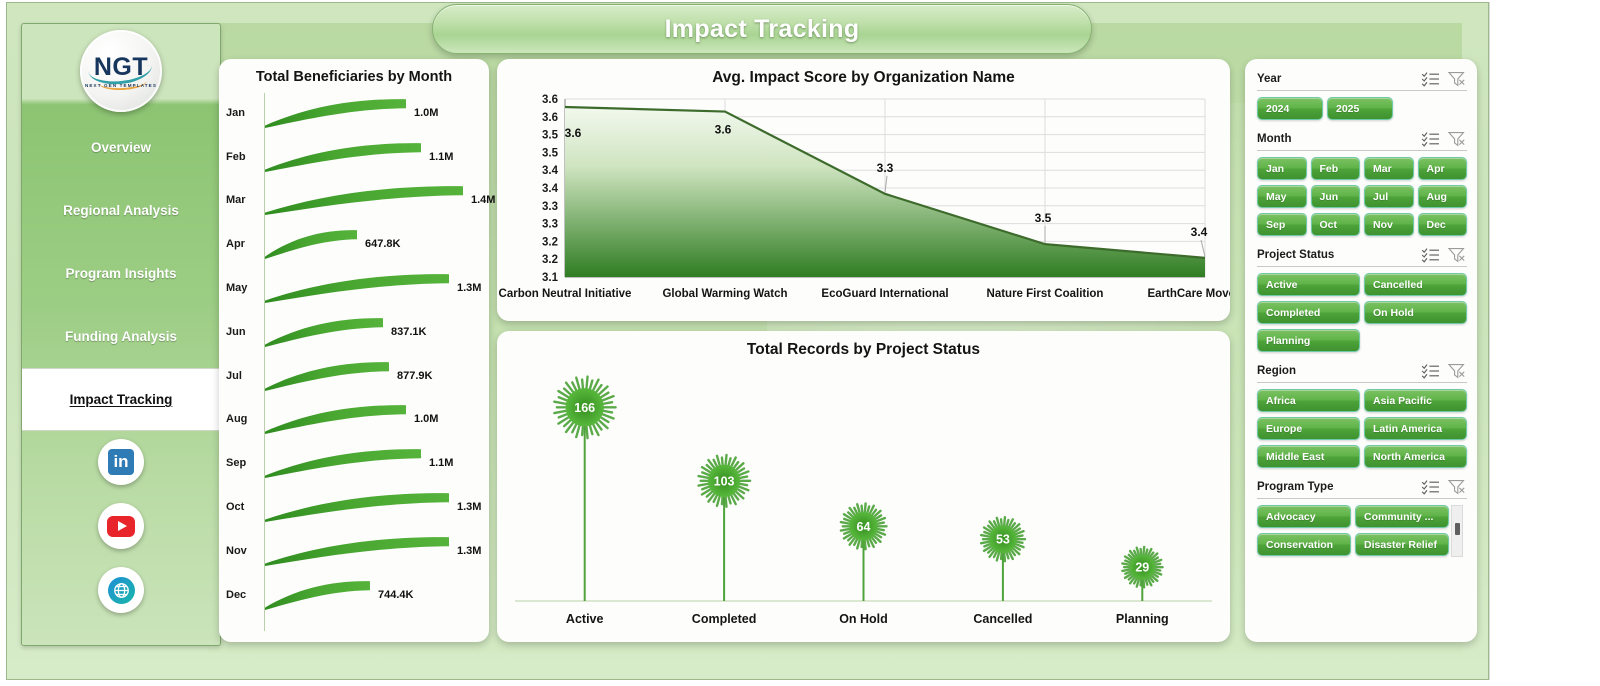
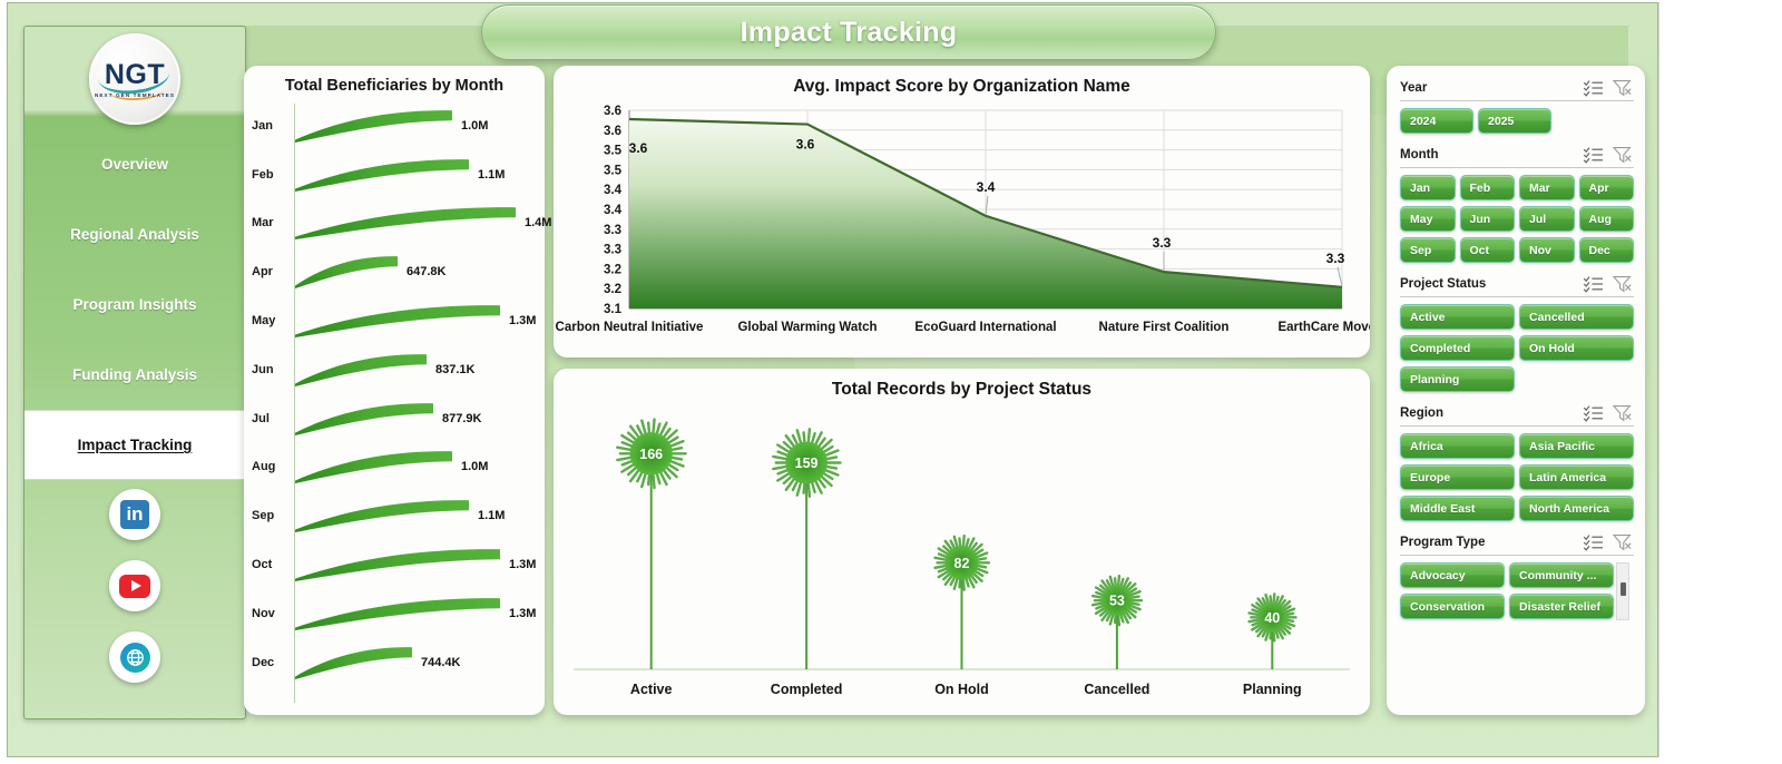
Avg. Impact Score by Organization Name/EcoGuard International: 3.3 -> 3.4
Avg. Impact Score by Organization Name/Nature First Coalition: 3.5 -> 3.3
Avg. Impact Score by Organization Name/EarthCare Movement: 3.4 -> 3.3
Total Records by Project Status/Completed: 103 -> 159
Total Records by Project Status/On Hold: 64 -> 82
Total Records by Project Status/Planning: 29 -> 40
